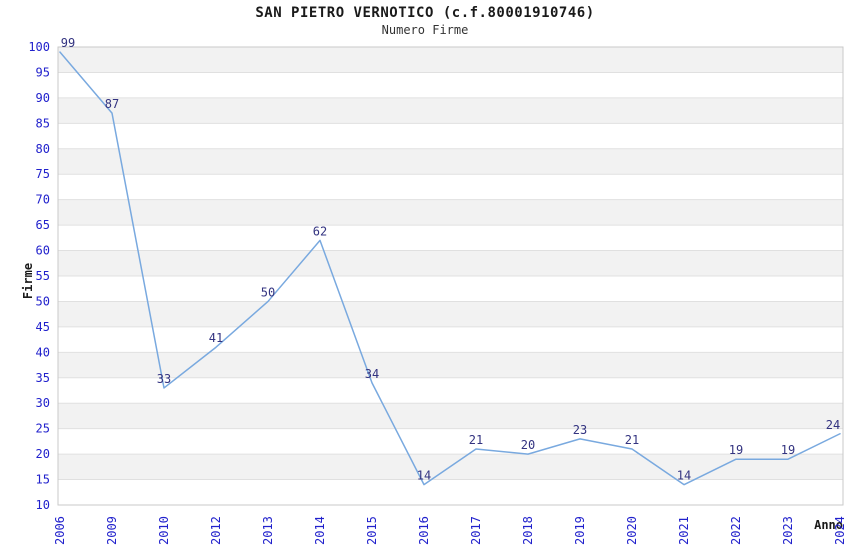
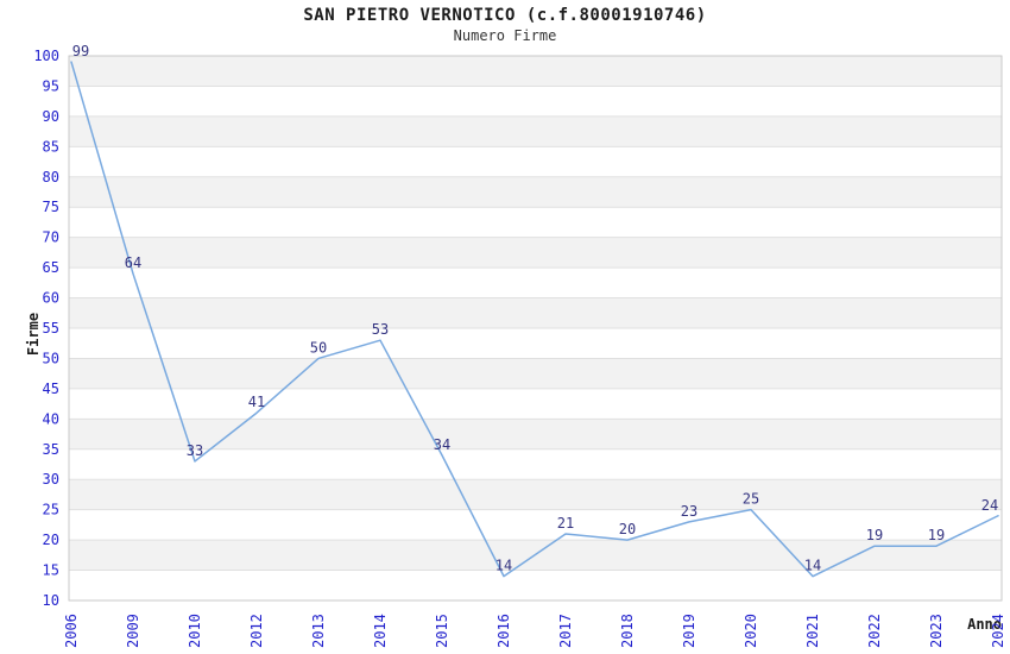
2009: 87 -> 64
2014: 62 -> 53
2020: 21 -> 25
